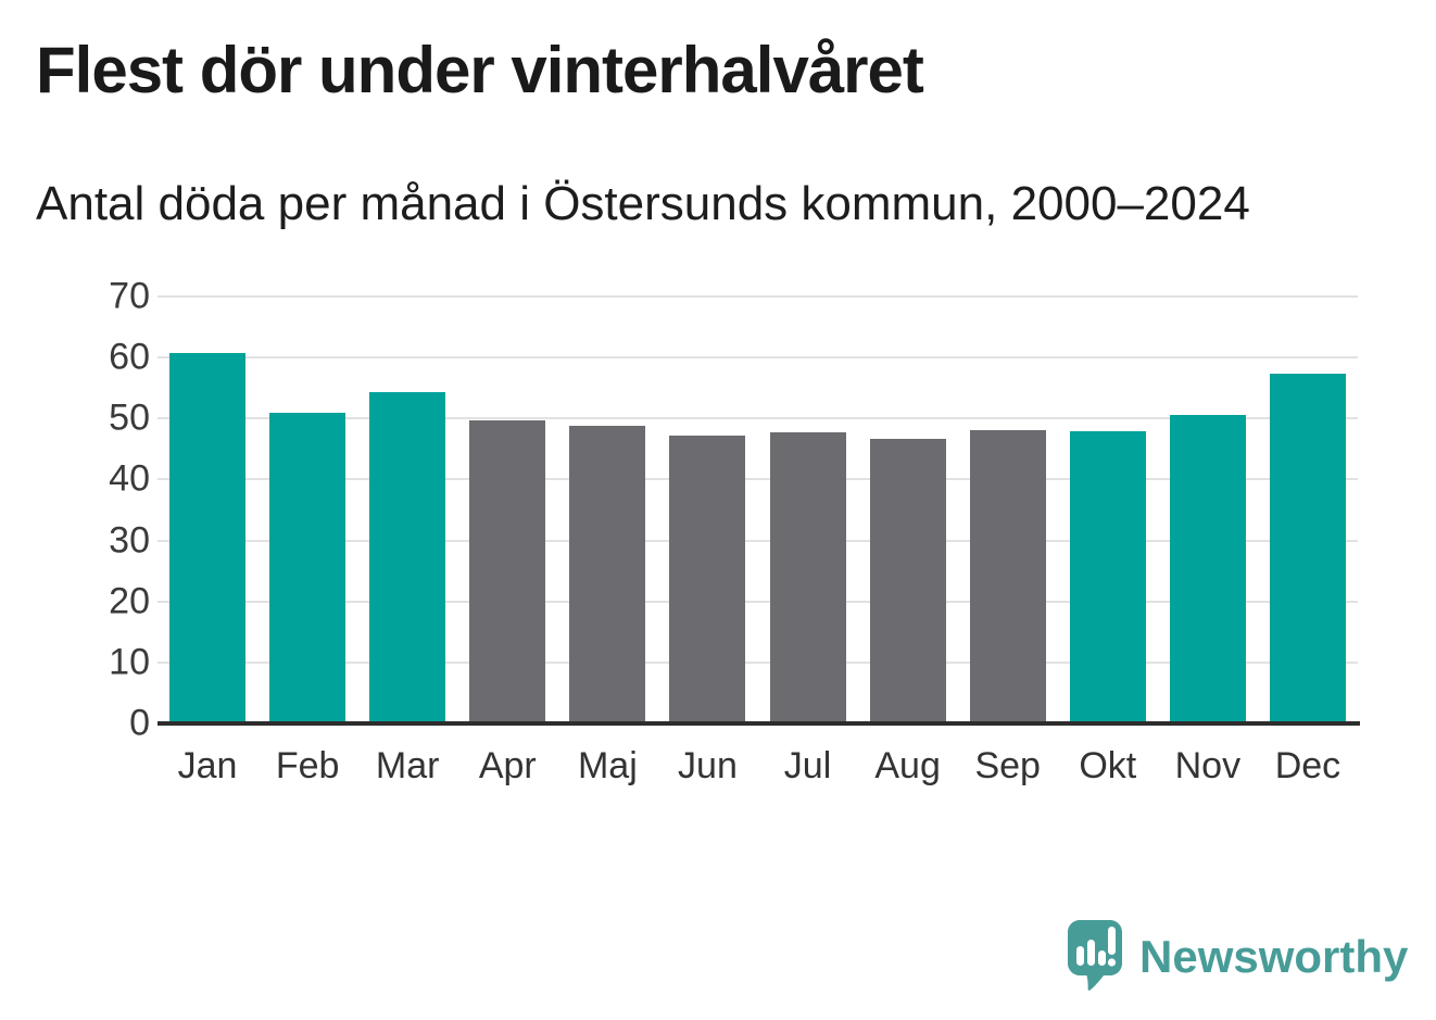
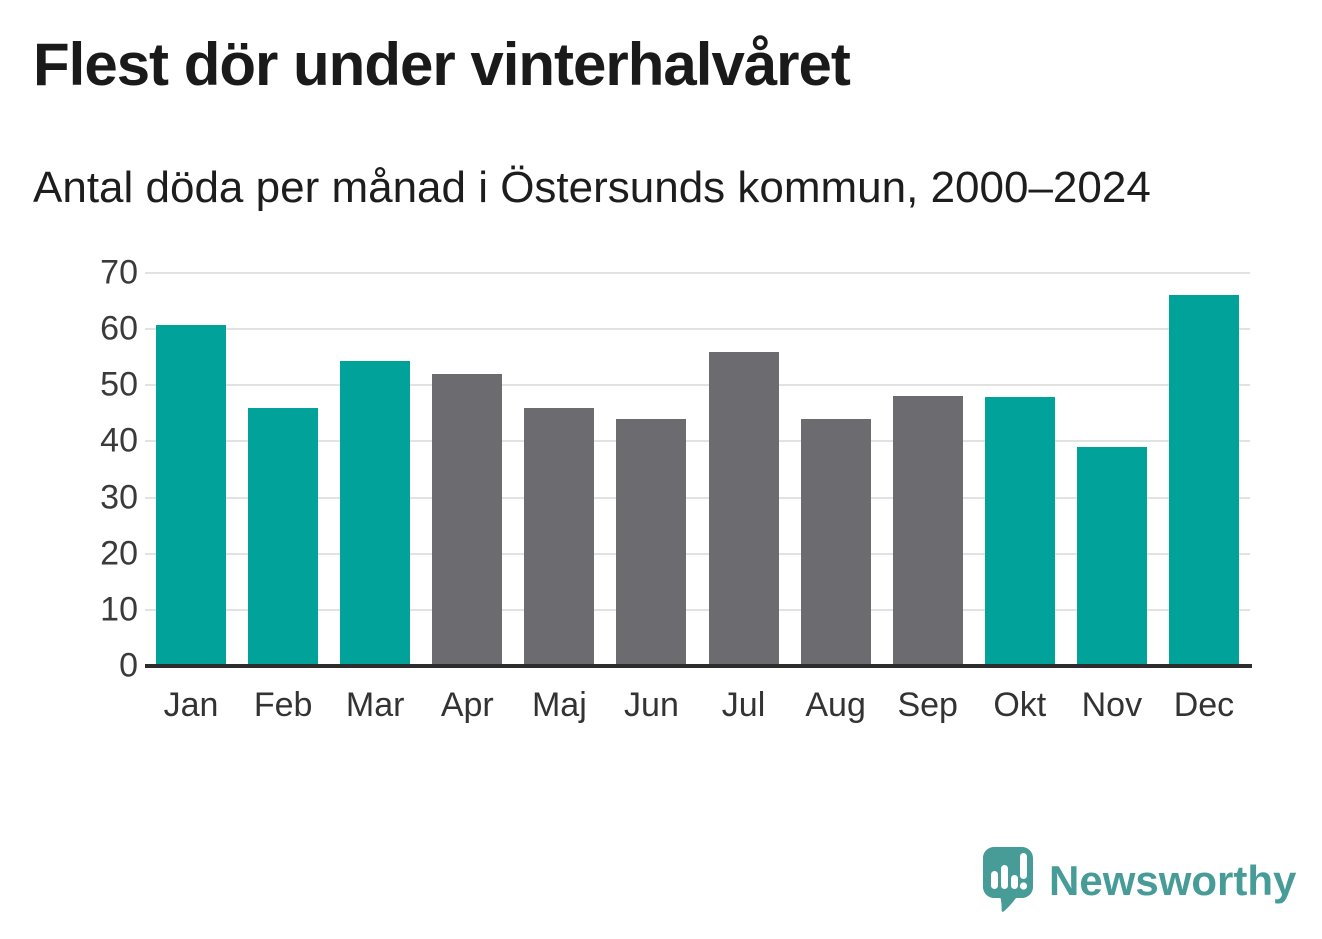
Feb: 51 -> 46
Apr: 50 -> 52
Maj: 49 -> 46
Jun: 47 -> 44
Jul: 48 -> 56
Aug: 47 -> 44
Nov: 51 -> 39
Dec: 57 -> 66
